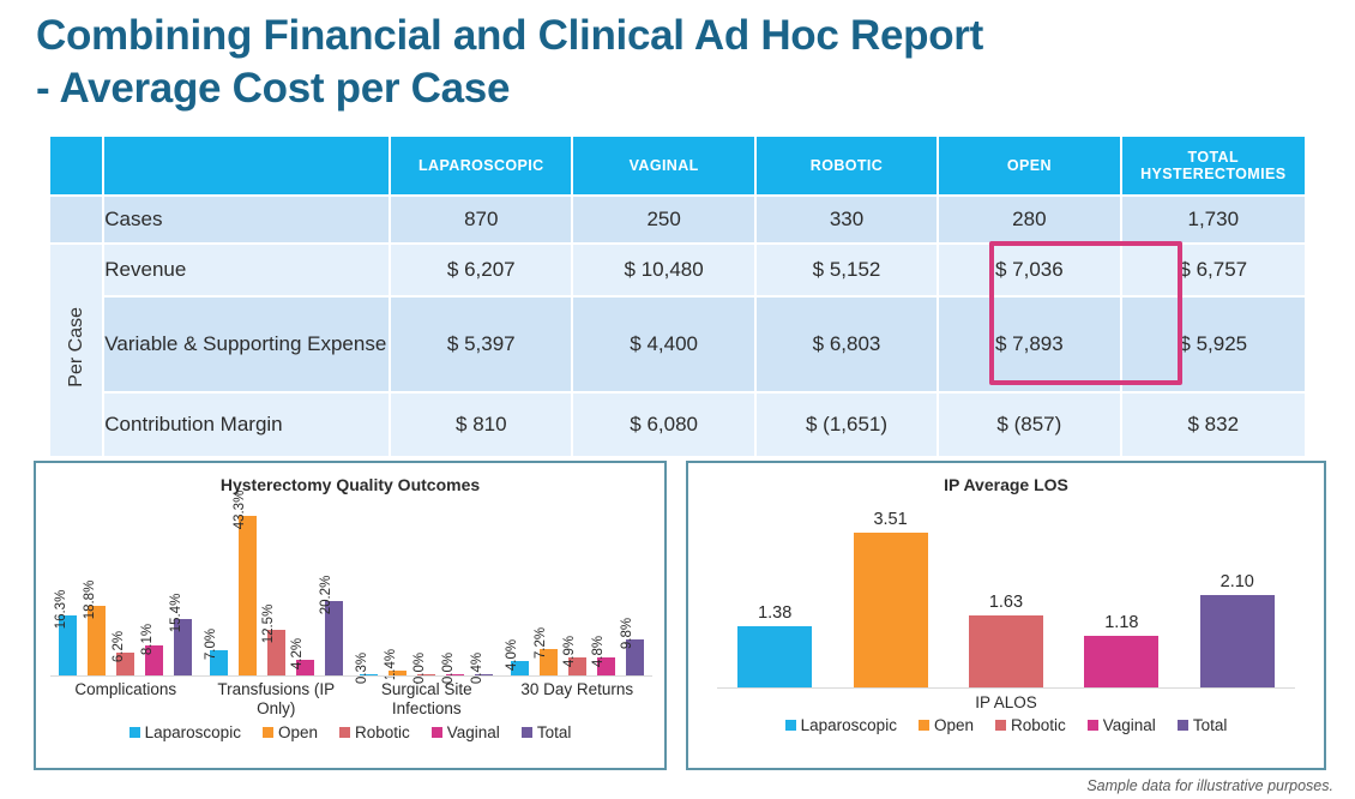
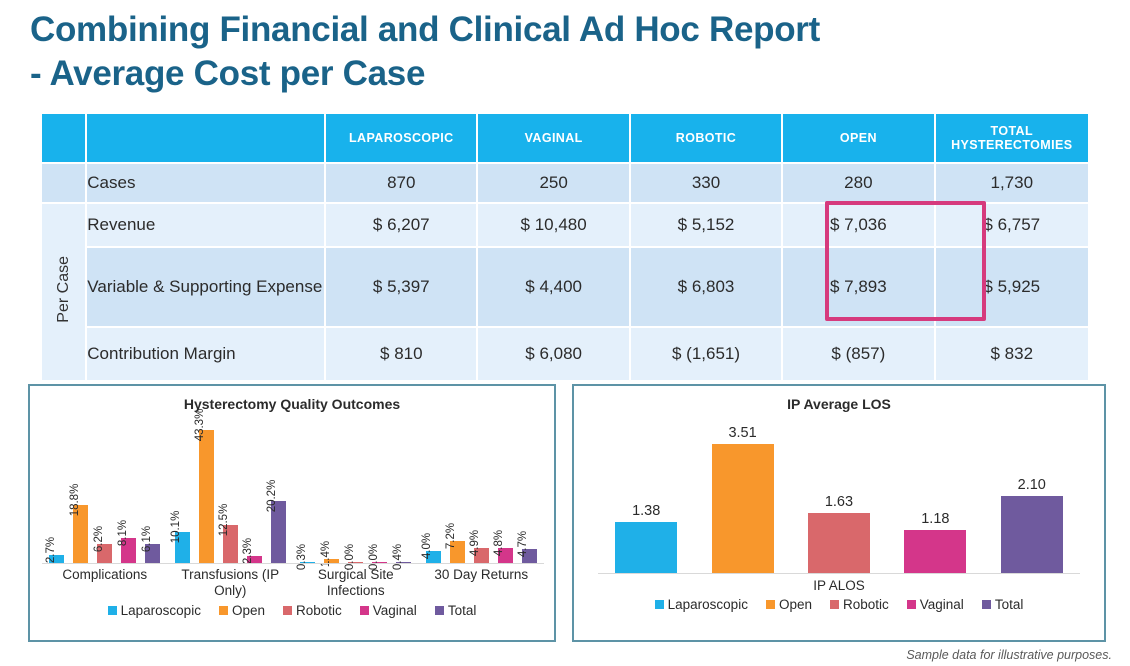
Hysterectomy Quality Outcomes/Laparoscopic/Complications: 16.3% -> 2.7%
Hysterectomy Quality Outcomes/Total/Complications: 15.4% -> 6.1%
Hysterectomy Quality Outcomes/Laparoscopic/Transfusions (IP Only): 7.0% -> 10.1%
Hysterectomy Quality Outcomes/Vaginal/Transfusions (IP Only): 4.2% -> 2.3%
Hysterectomy Quality Outcomes/Total/30 Day Returns: 9.8% -> 4.7%
